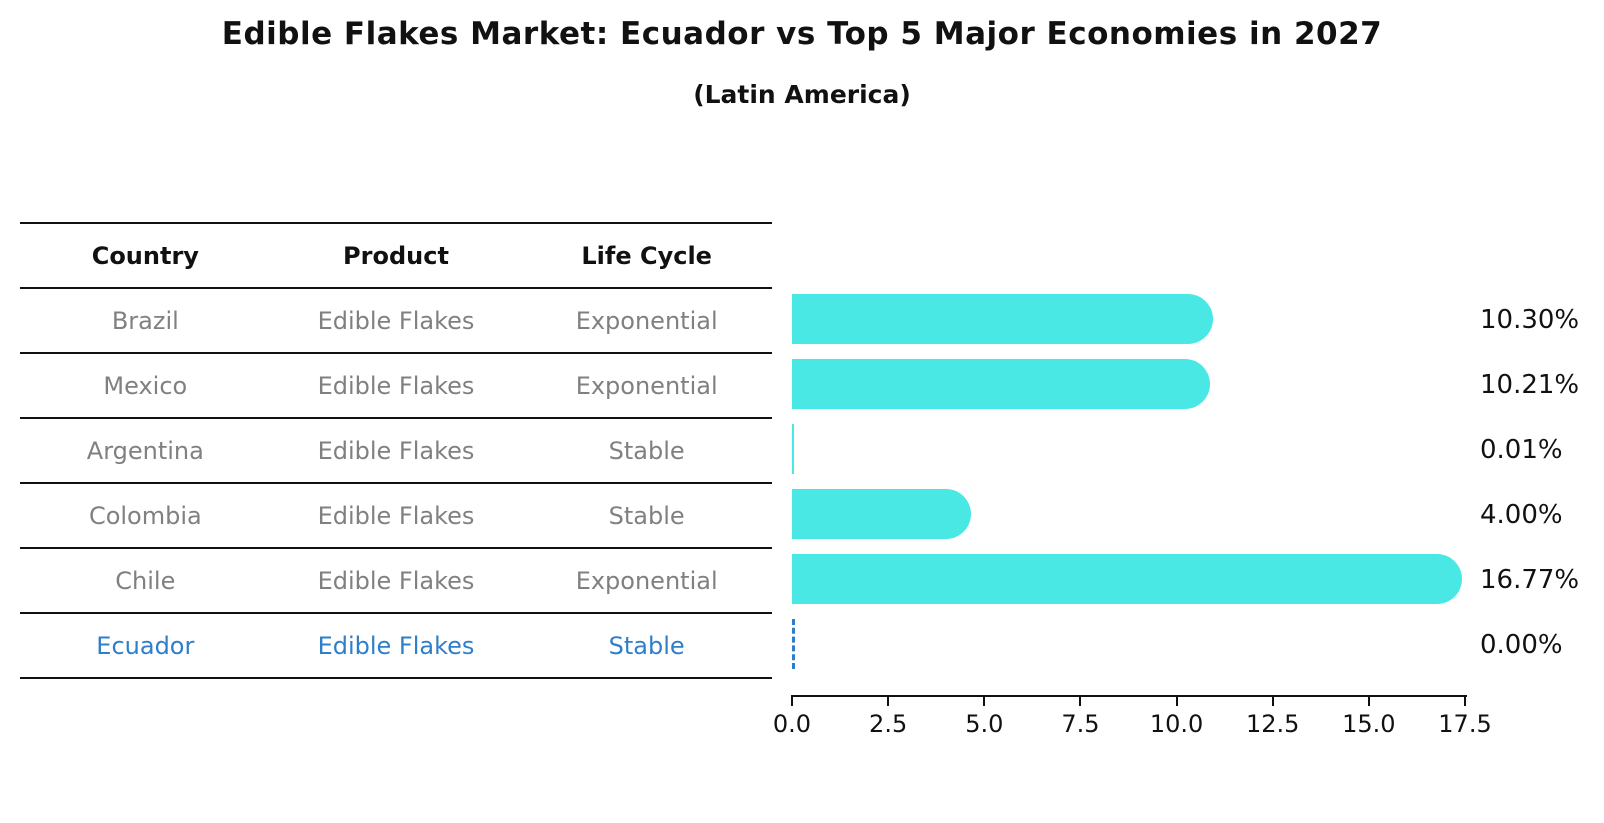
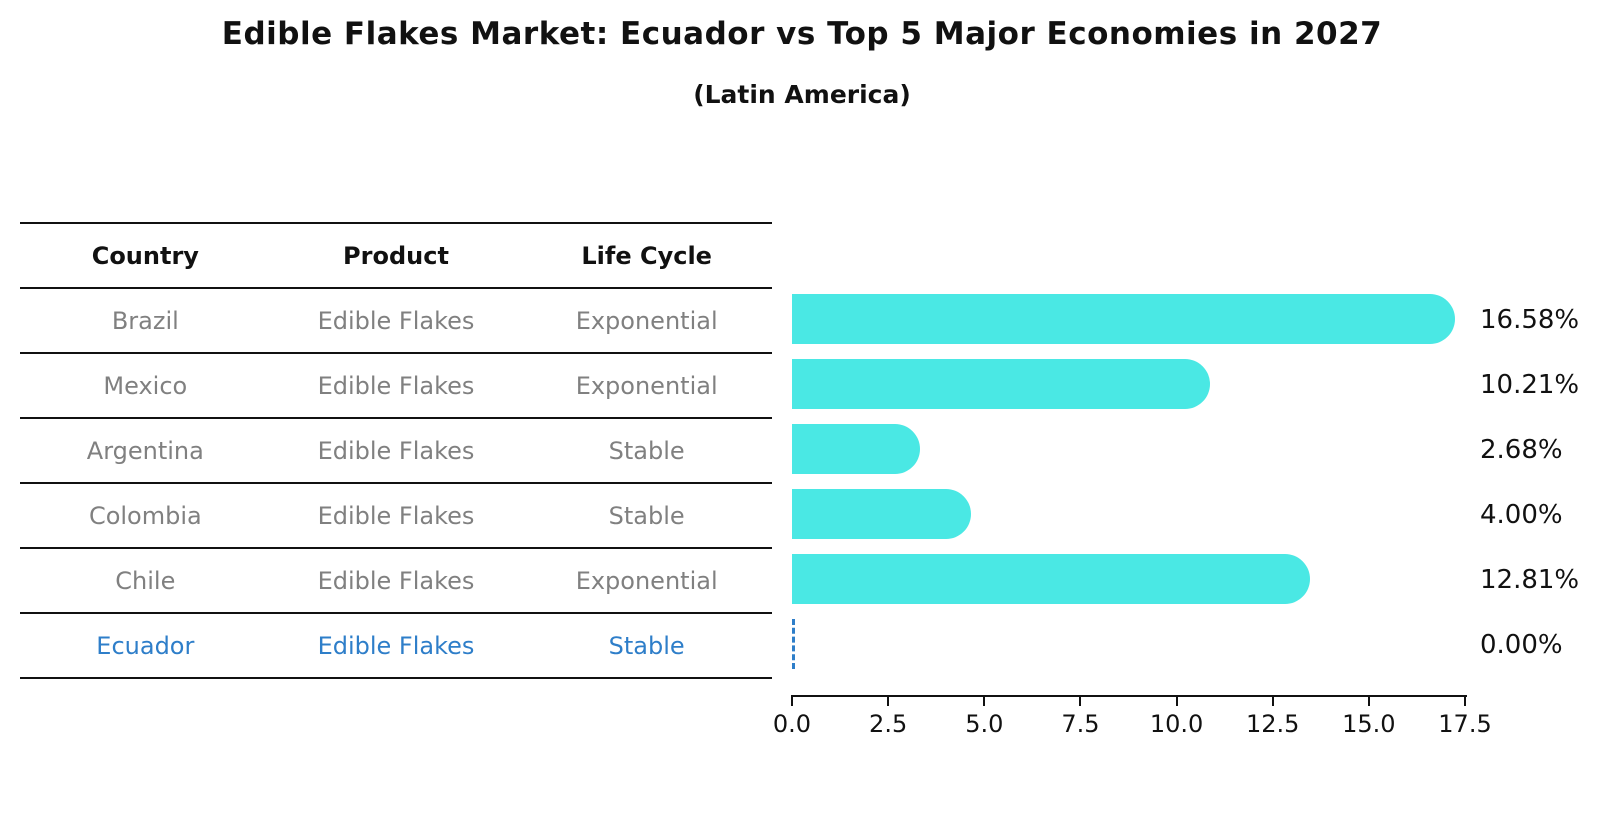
Brazil: 10.30% -> 16.58%
Argentina: 0.01% -> 2.68%
Chile: 16.77% -> 12.81%
